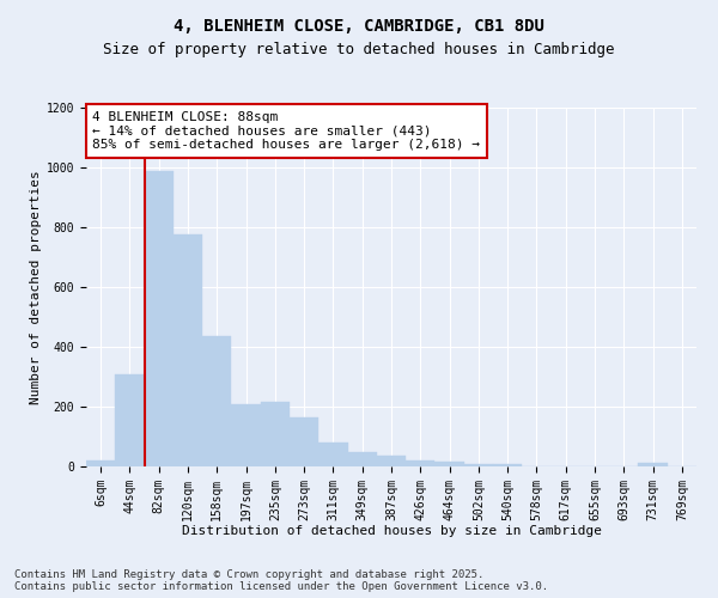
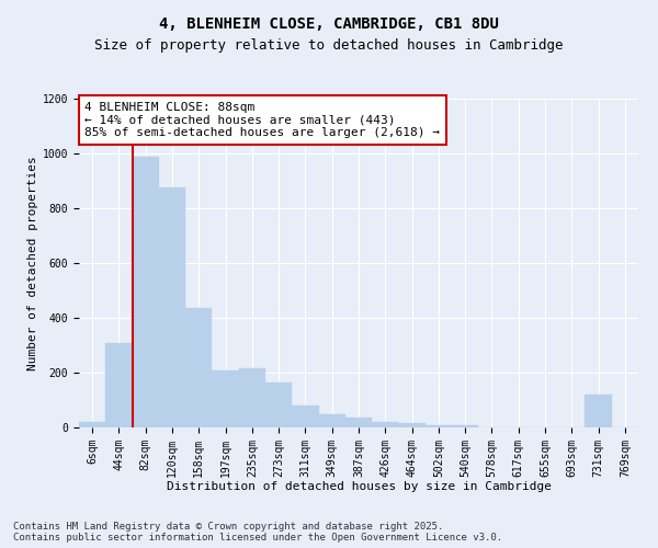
120sqm: 775 -> 875
731sqm: 12 -> 120
